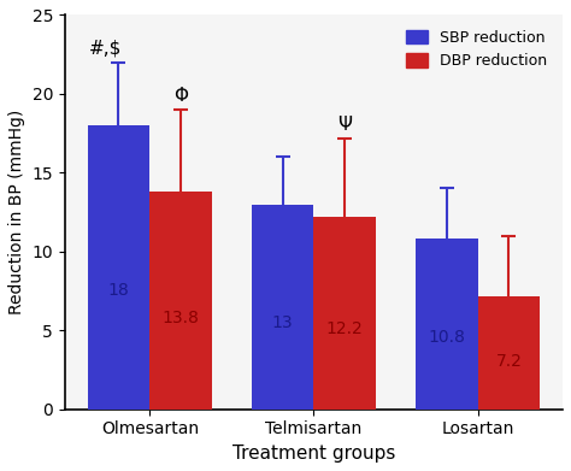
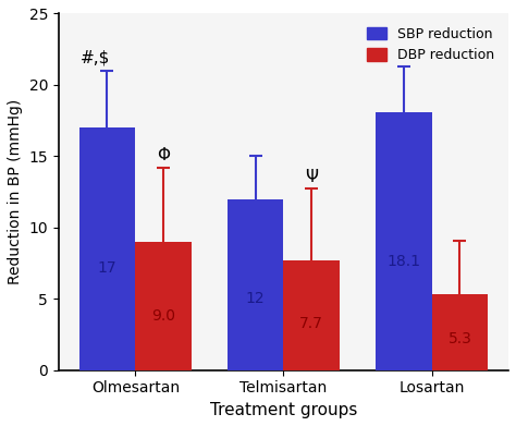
SBP reduction/Olmesartan: 18 -> 17
DBP reduction/Olmesartan: 13.8 -> 9.0
SBP reduction/Telmisartan: 13 -> 12
DBP reduction/Telmisartan: 12.2 -> 7.7
SBP reduction/Losartan: 10.8 -> 18.1
DBP reduction/Losartan: 7.2 -> 5.3
